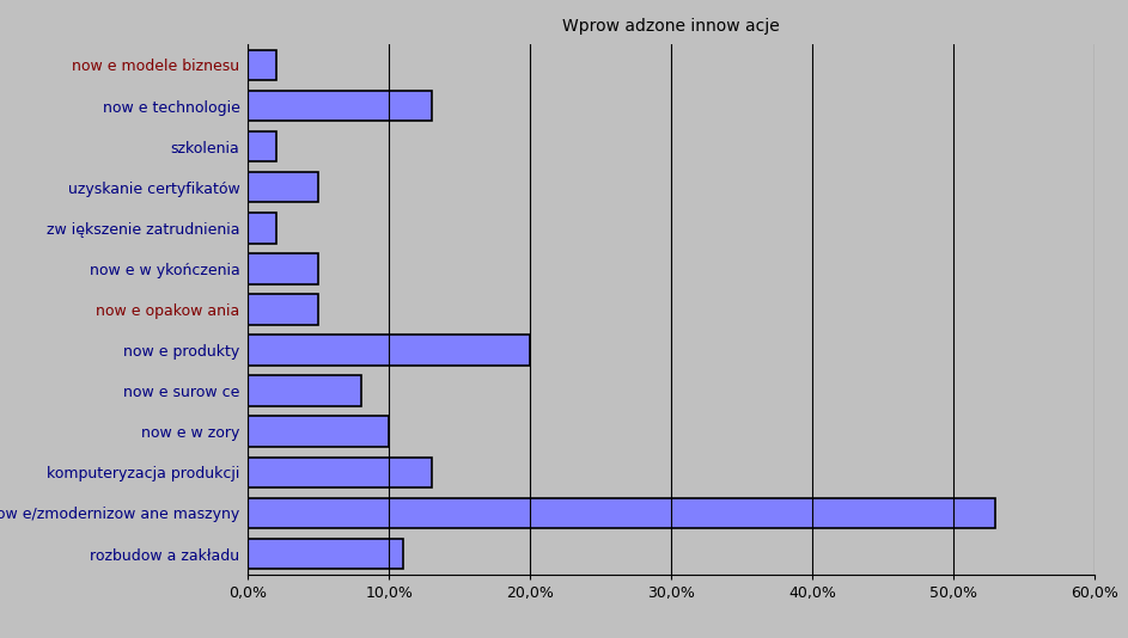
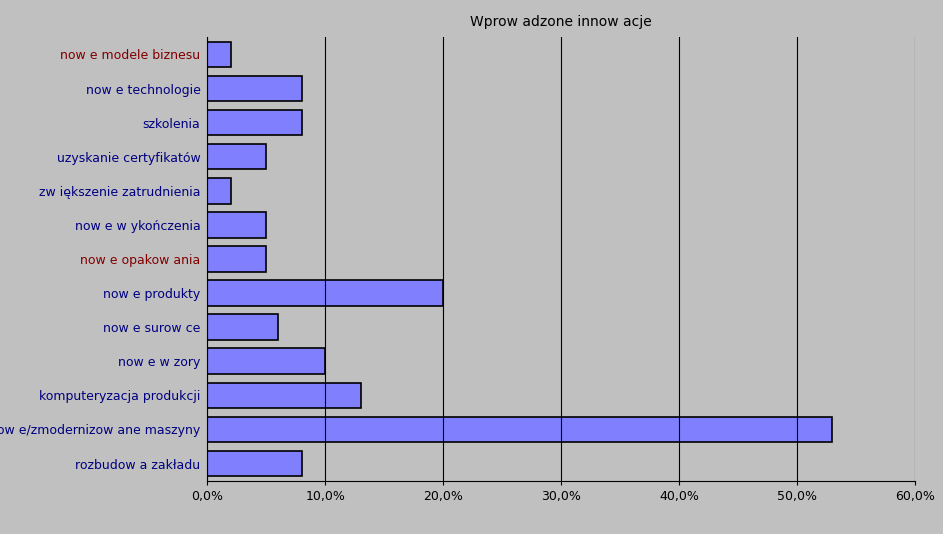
now e technologie: 13% -> 8%
szkolenia: 2% -> 8%
now e surow ce: 8% -> 6%
rozbudow a zakładu: 11% -> 8%
